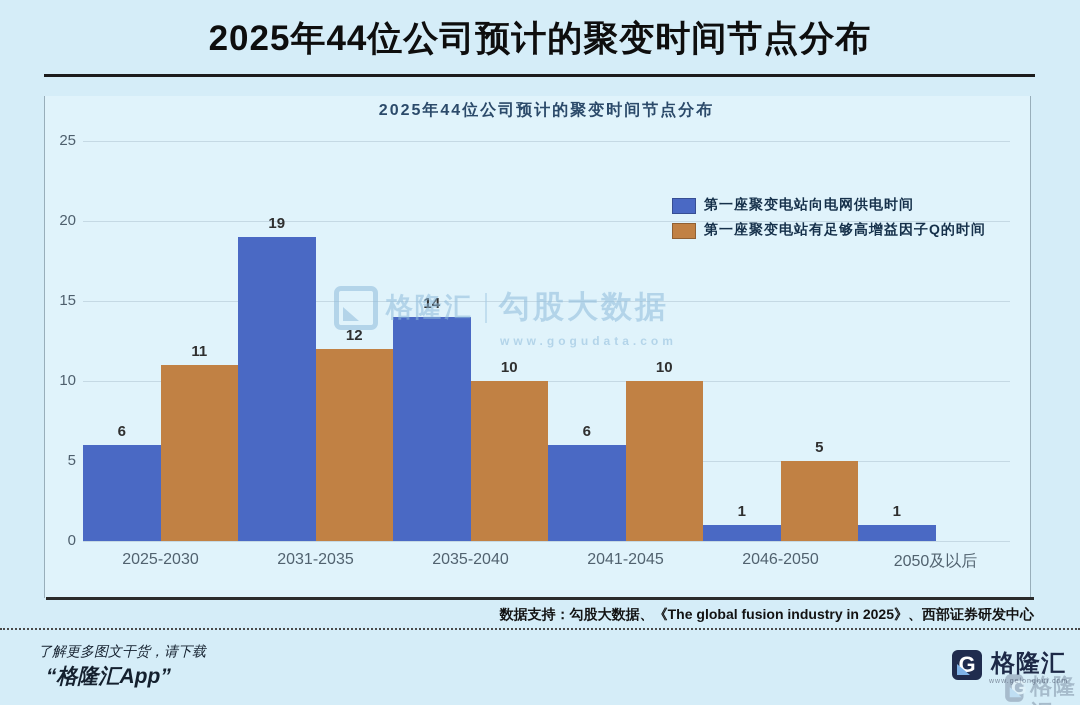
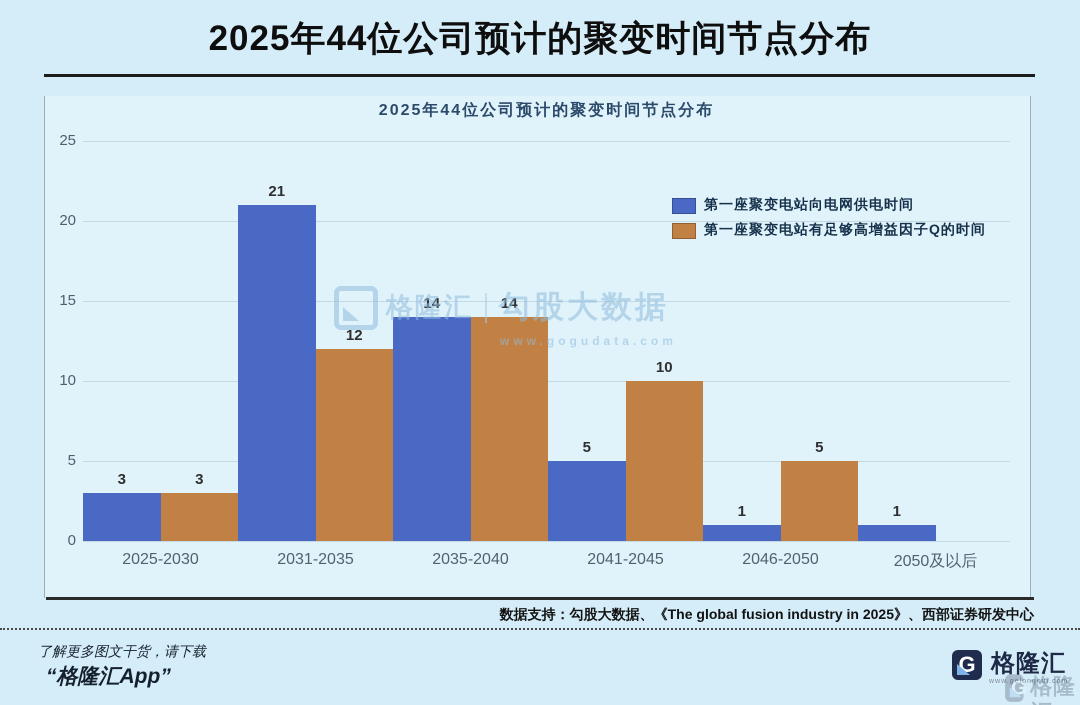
第一座聚变电站向电网供电时间/2025-2030: 6 -> 3
第一座聚变电站有足够高增益因子Q的时间/2025-2030: 11 -> 3
第一座聚变电站向电网供电时间/2031-2035: 19 -> 21
第一座聚变电站有足够高增益因子Q的时间/2035-2040: 10 -> 14
第一座聚变电站向电网供电时间/2041-2045: 6 -> 5
